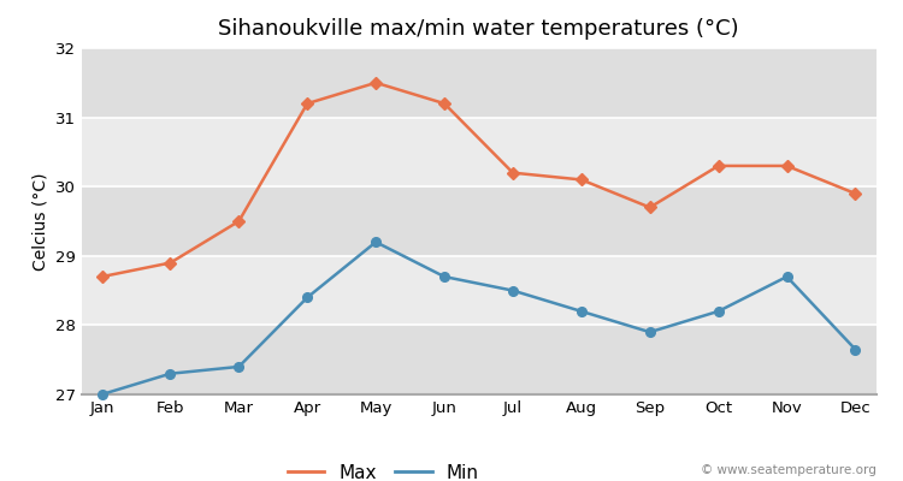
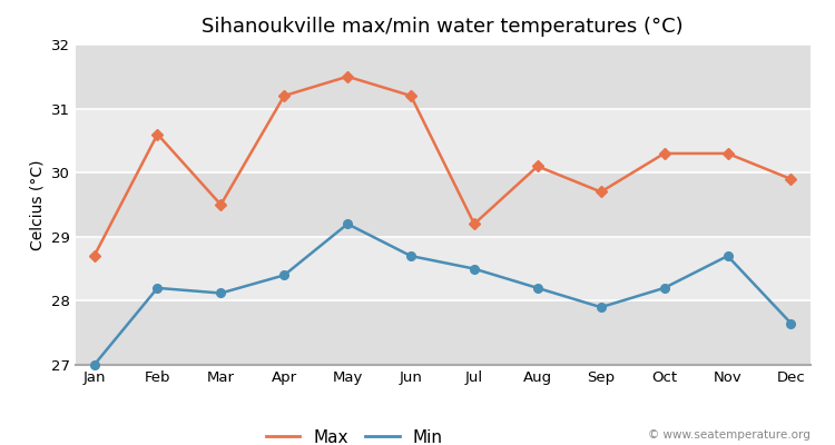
Max/Feb: 28.9 -> 30.6
Min/Feb: 27.30 -> 28.20
Min/Mar: 27.40 -> 28.12
Max/Jul: 30.2 -> 29.2
